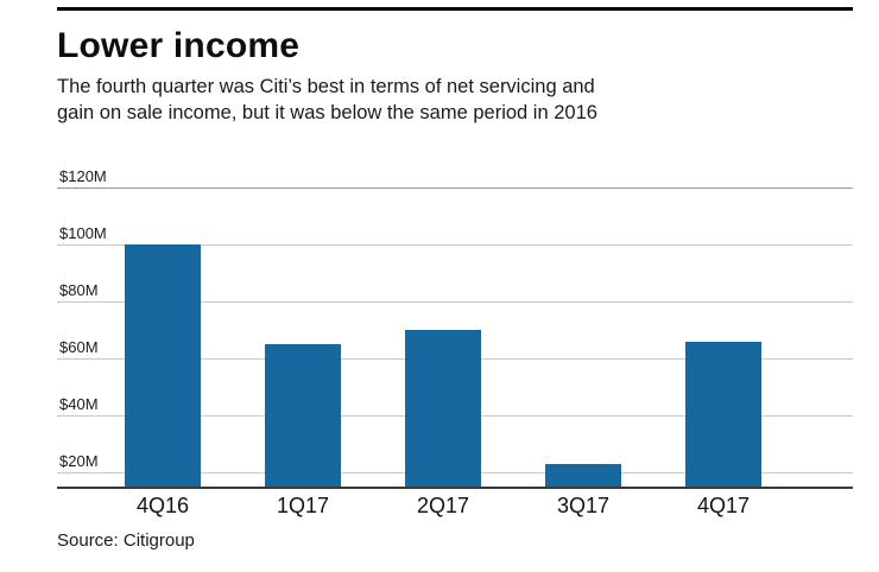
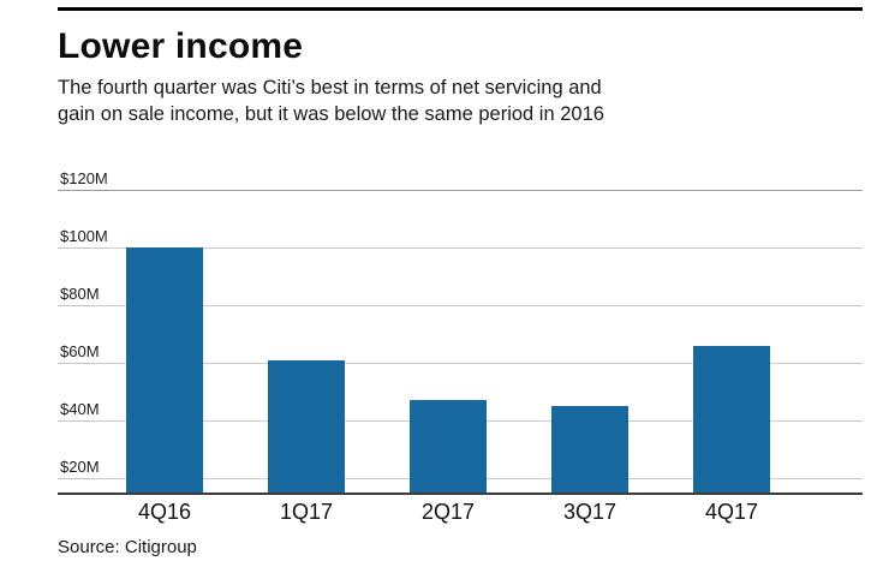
1Q17: $65M -> $61M
2Q17: $70M -> $47M
3Q17: $23M -> $45M
